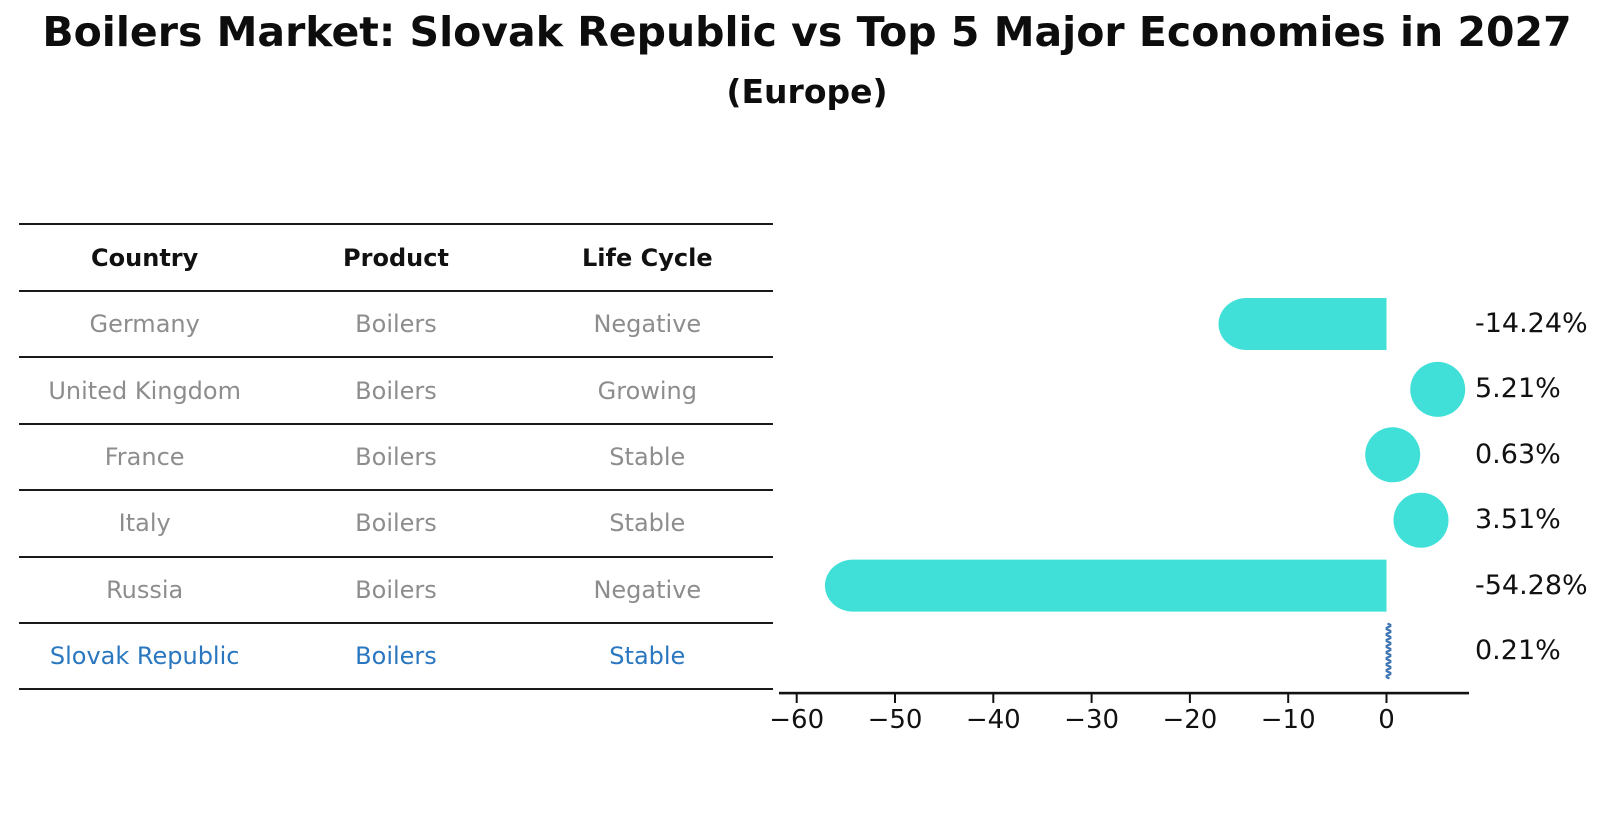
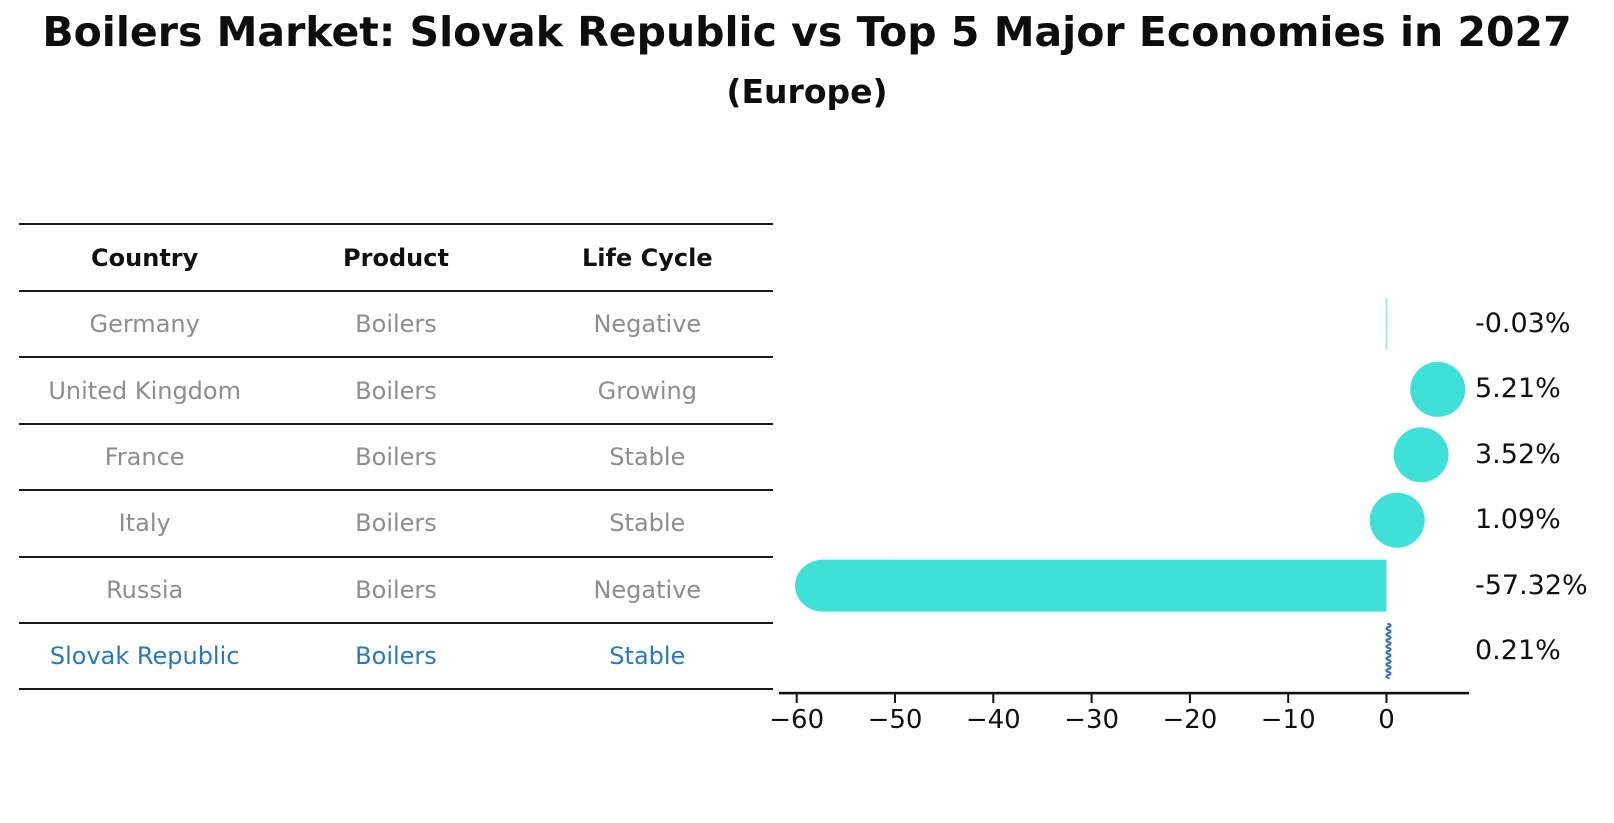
Germany: -14.24% -> -0.03%
France: 0.63% -> 3.52%
Italy: 3.51% -> 1.09%
Russia: -54.28% -> -57.32%
